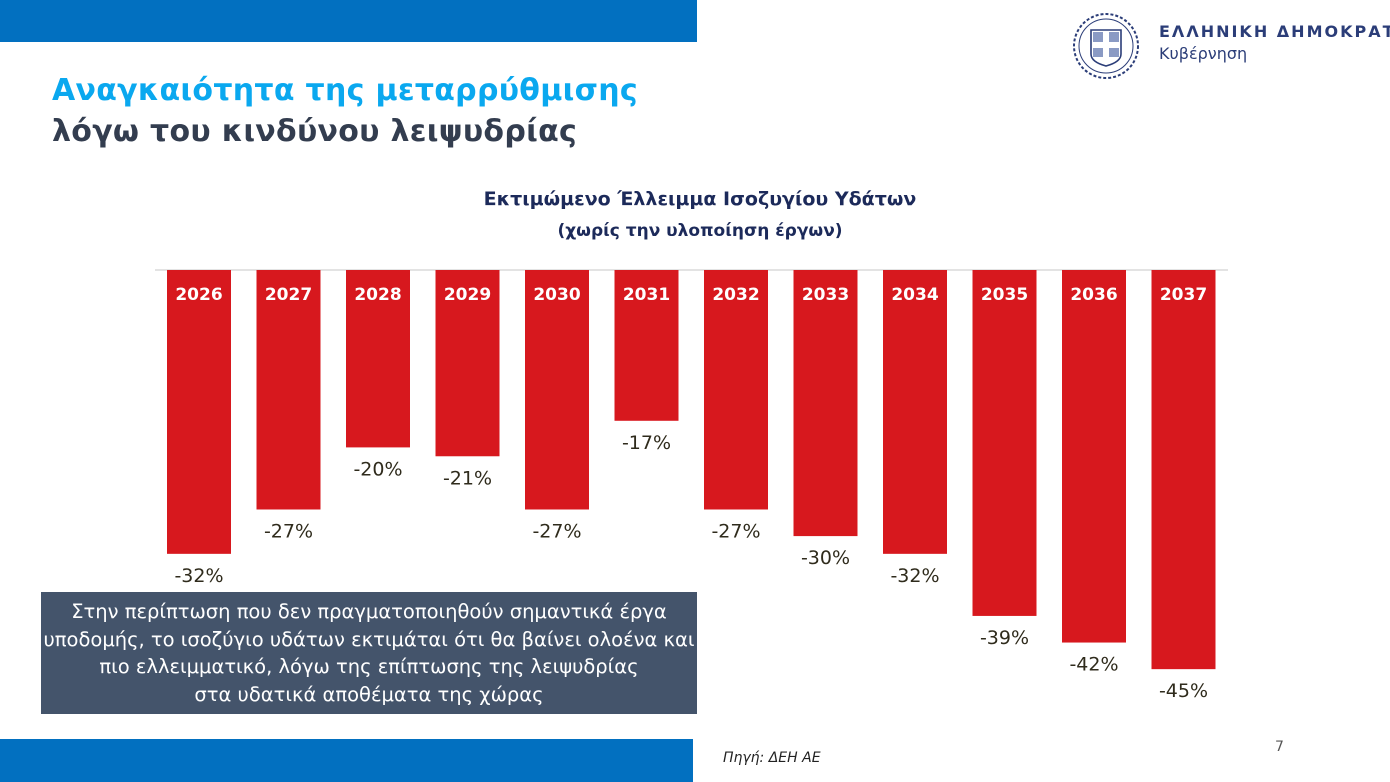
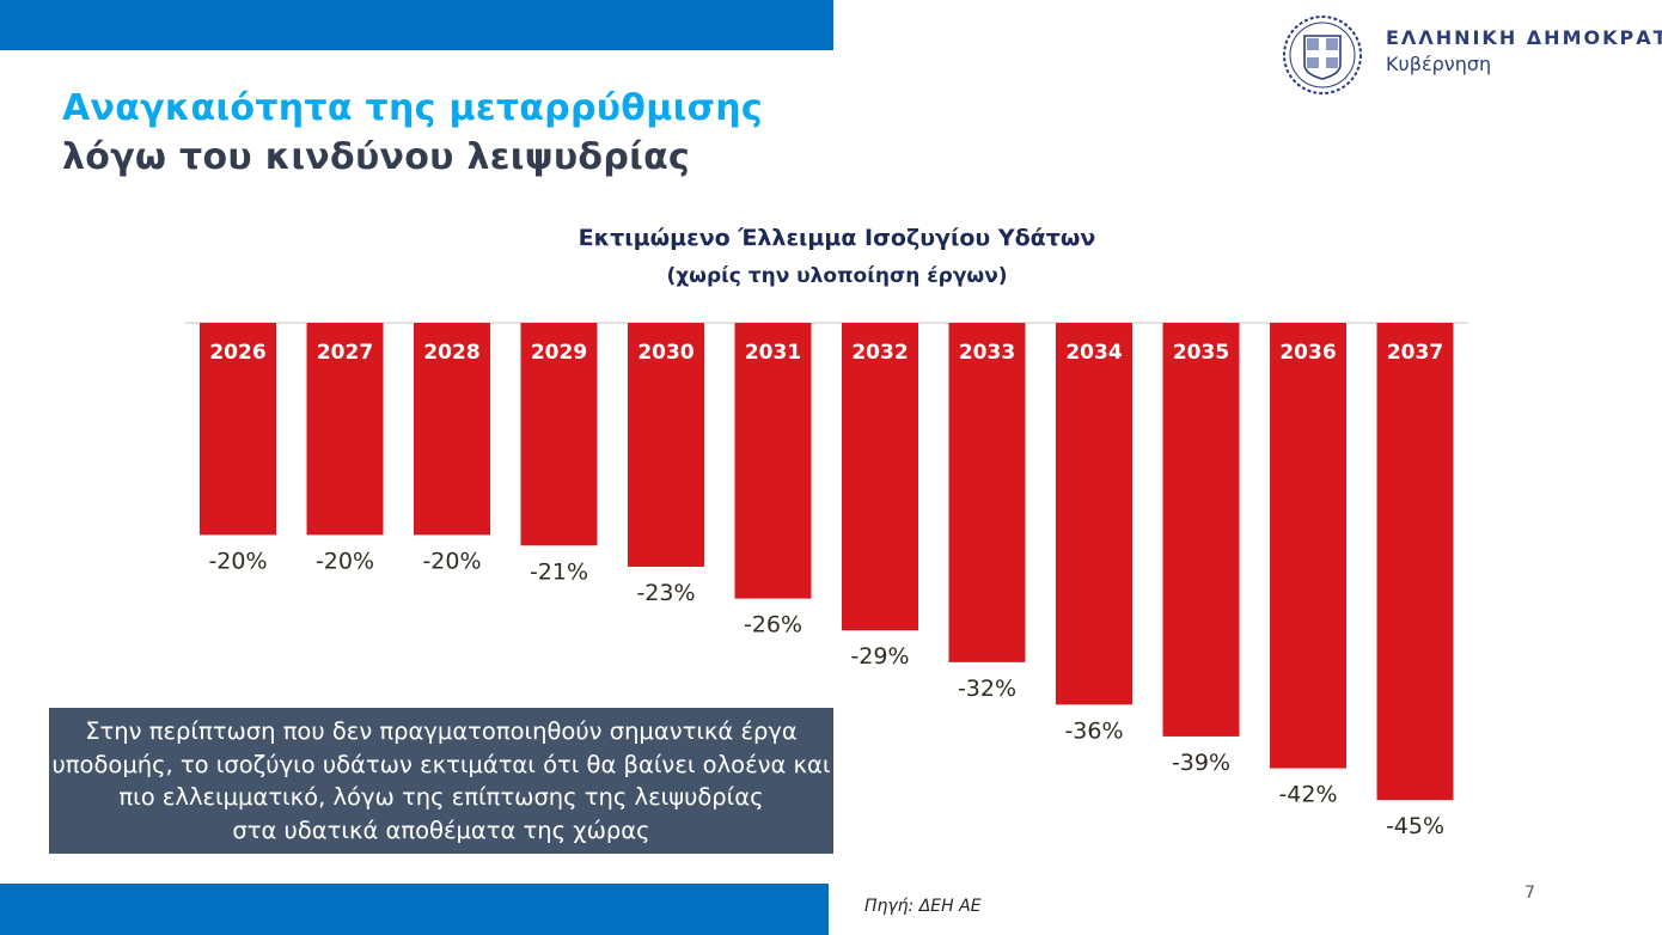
2026: -32% -> -20%
2027: -27% -> -20%
2030: -27% -> -23%
2031: -17% -> -26%
2032: -27% -> -29%
2033: -30% -> -32%
2034: -32% -> -36%
